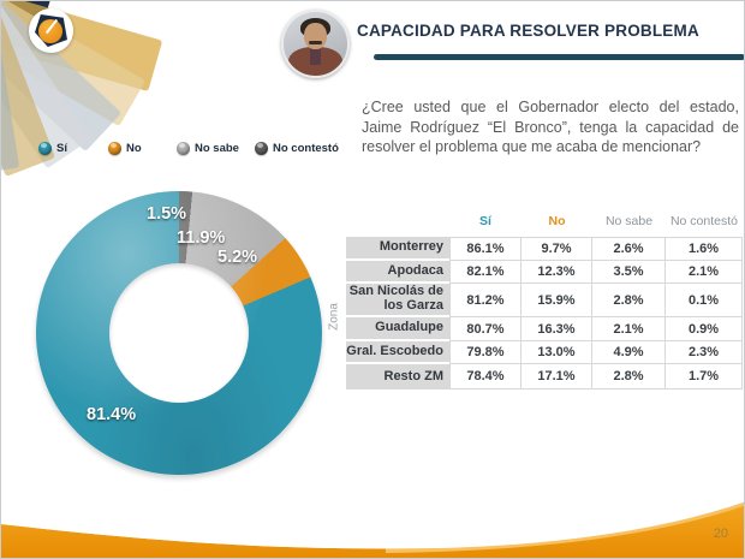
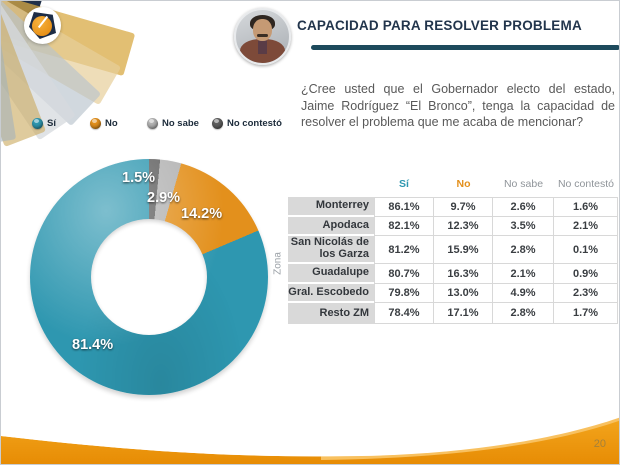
No: 5.2% -> 14.2%
No sabe: 11.9% -> 2.9%
